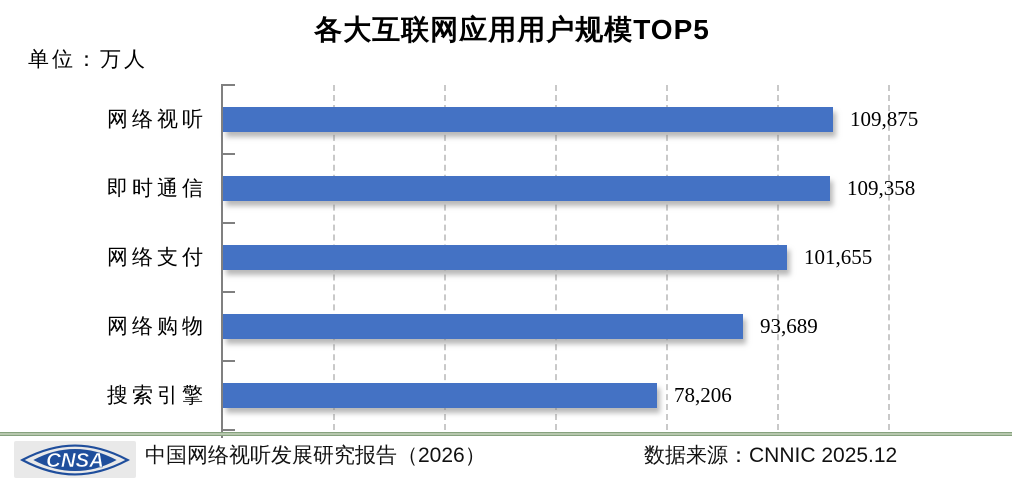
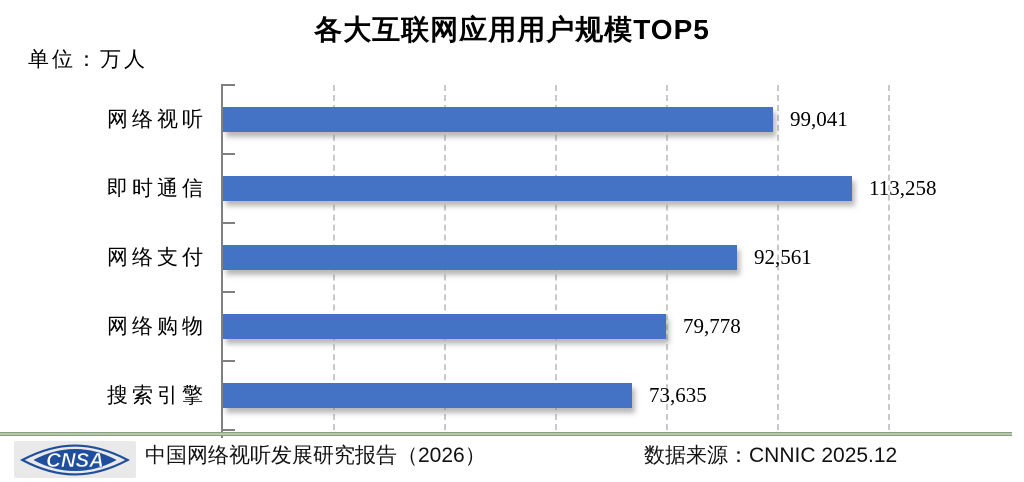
网络视听: 109,875 -> 99,041
即时通信: 109,358 -> 113,258
网络支付: 101,655 -> 92,561
网络购物: 93,689 -> 79,778
搜索引擎: 78,206 -> 73,635
